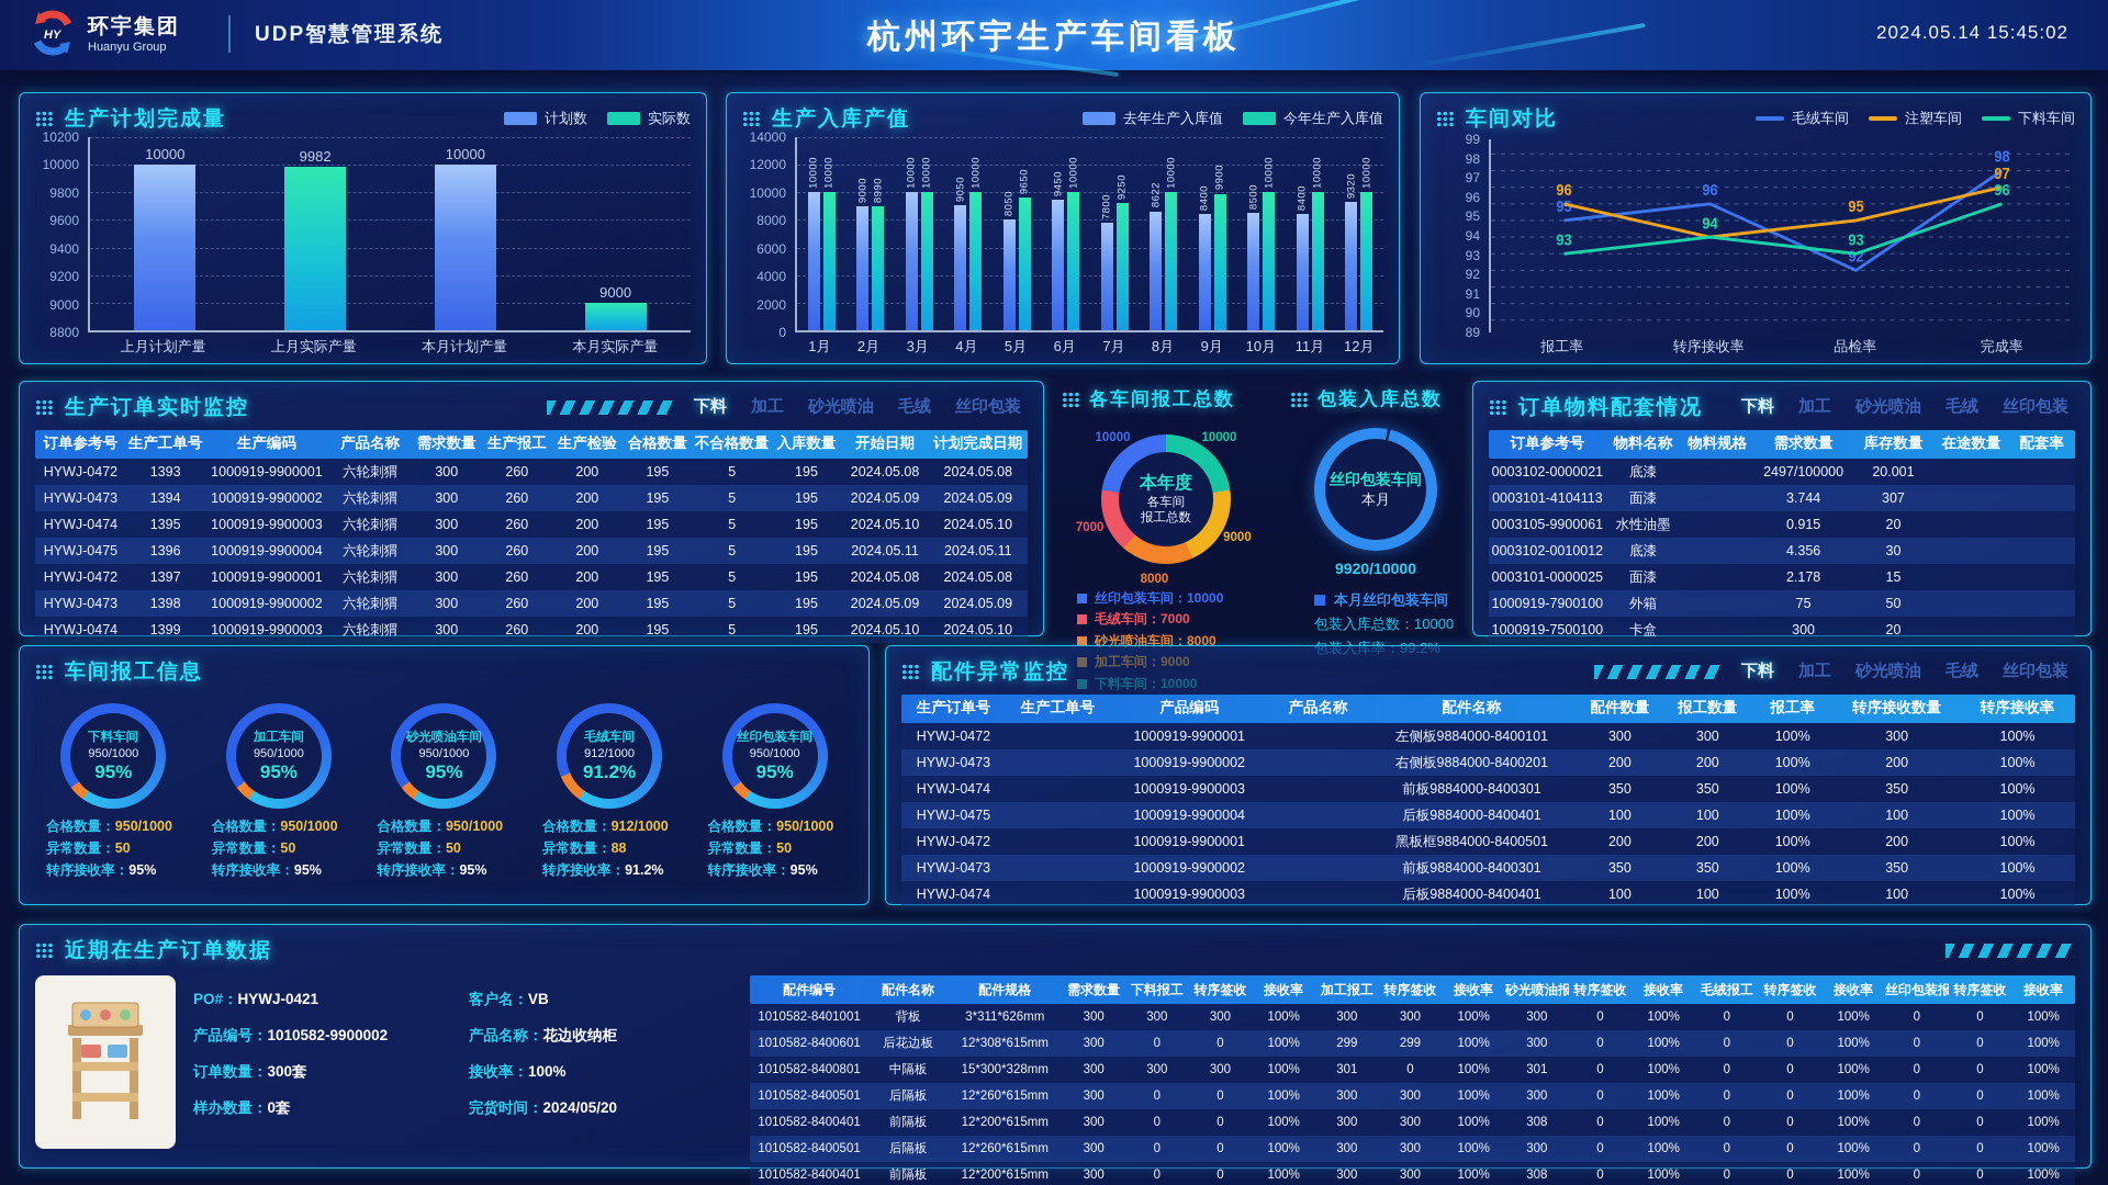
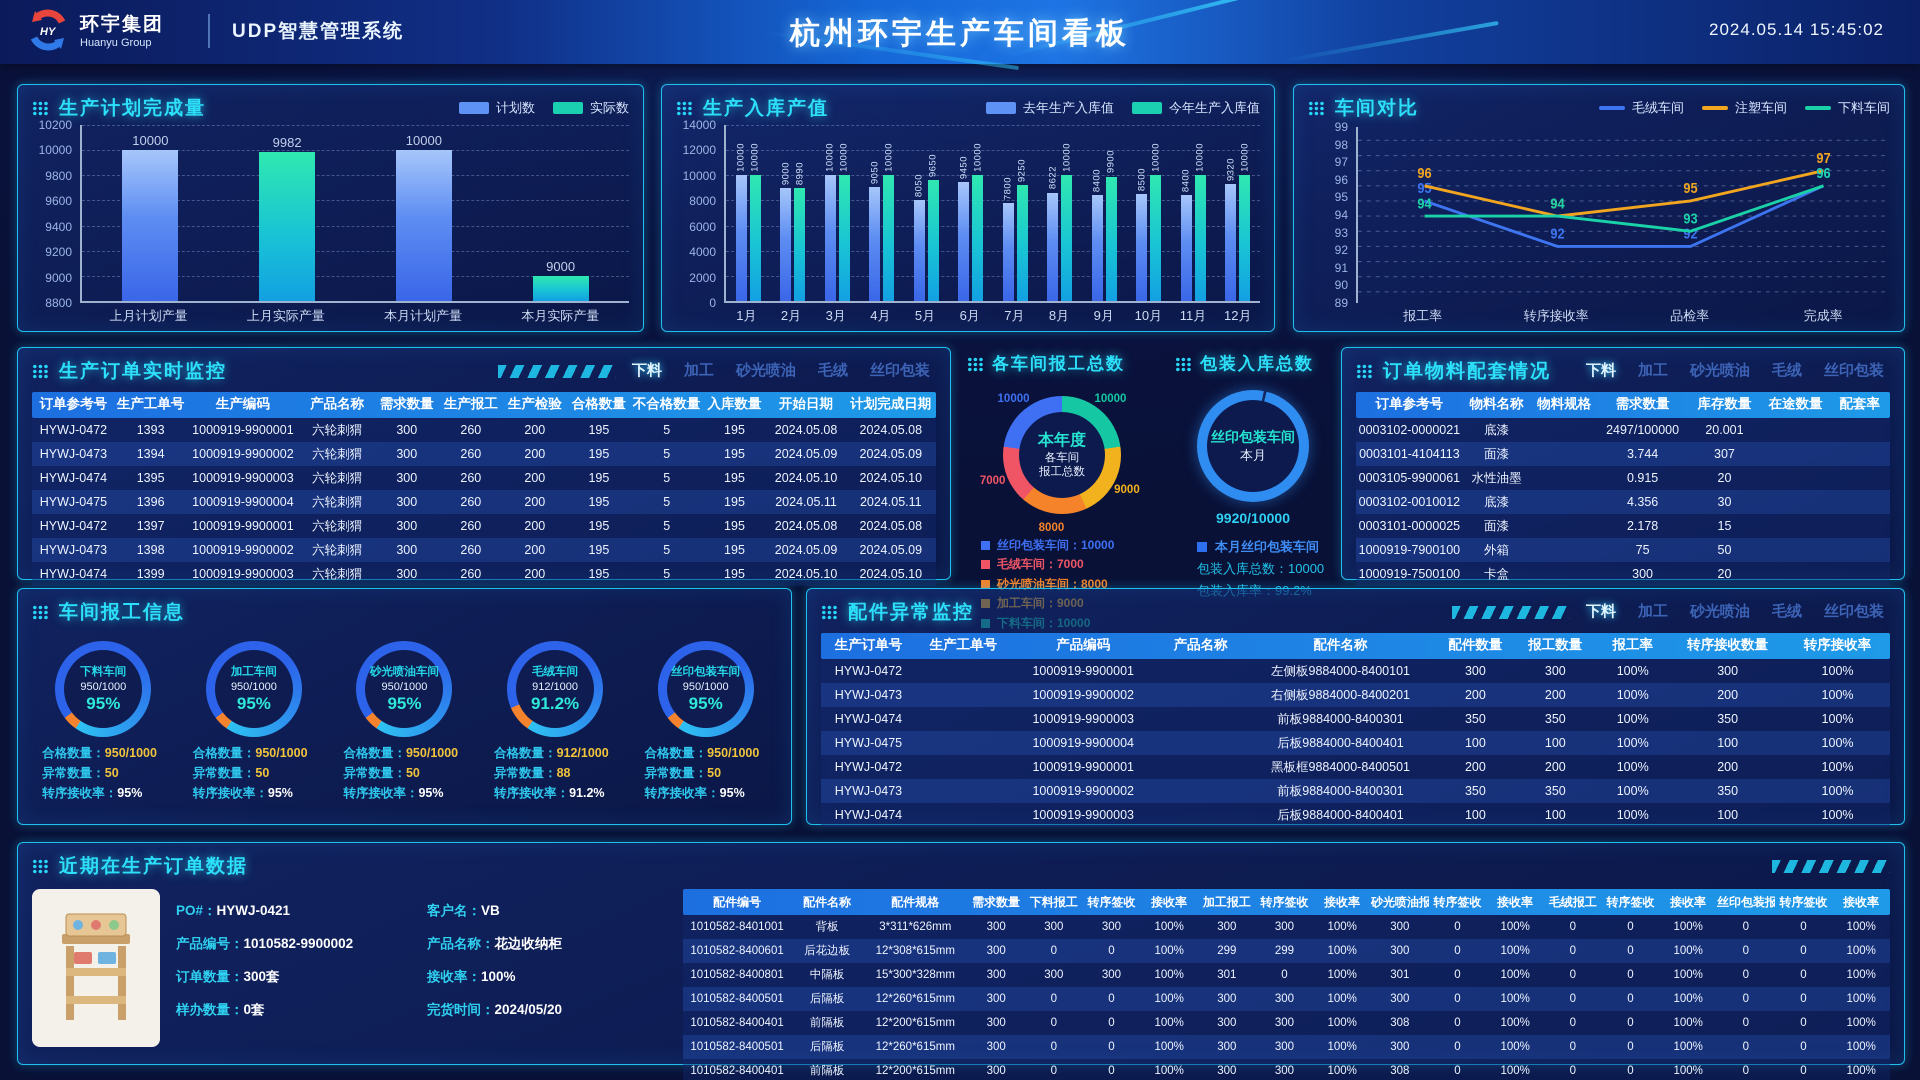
车间对比/下料车间/报工率: 93 -> 94
车间对比/毛绒车间/转序接收率: 96 -> 92
车间对比/毛绒车间/完成率: 98 -> 96
